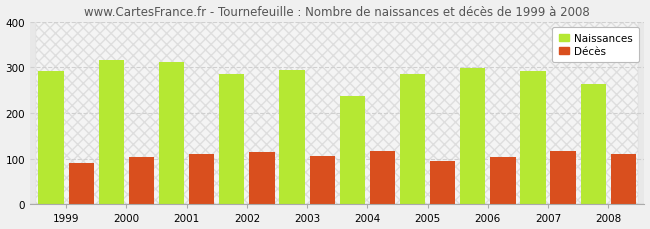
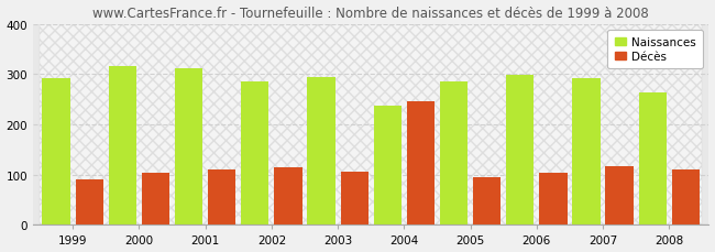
Décès/2004: 116 -> 245
